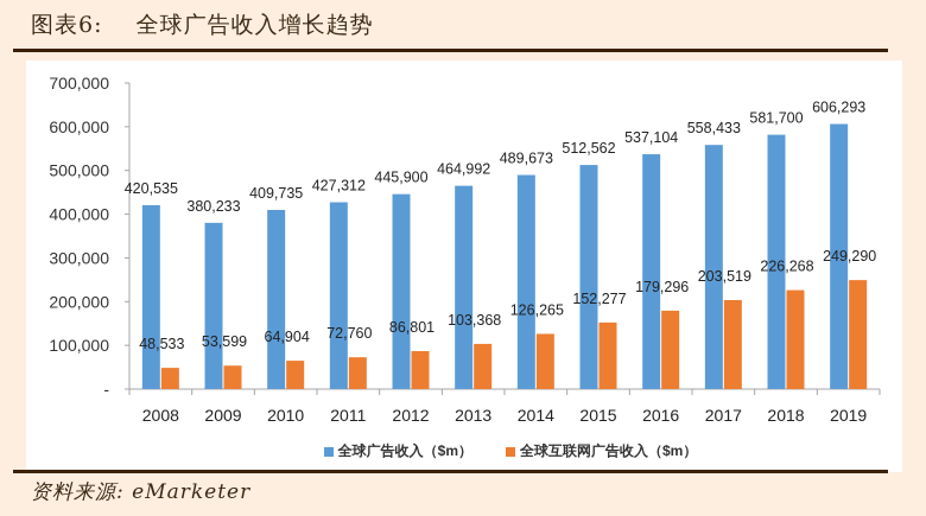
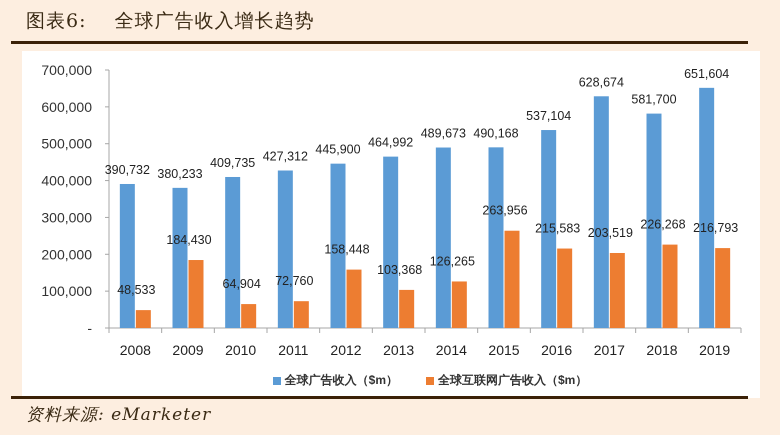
全球广告收入（$m）/2008: 420,535 -> 390,732
全球互联网广告收入（$m）/2009: 53,599 -> 184,430
全球互联网广告收入（$m）/2012: 86,801 -> 158,448
全球广告收入（$m）/2015: 512,562 -> 490,168
全球互联网广告收入（$m）/2015: 152,277 -> 263,956
全球互联网广告收入（$m）/2016: 179,296 -> 215,583
全球广告收入（$m）/2017: 558,433 -> 628,674
全球广告收入（$m）/2019: 606,293 -> 651,604
全球互联网广告收入（$m）/2019: 249,290 -> 216,793
